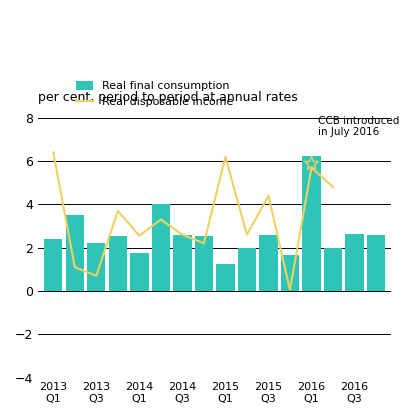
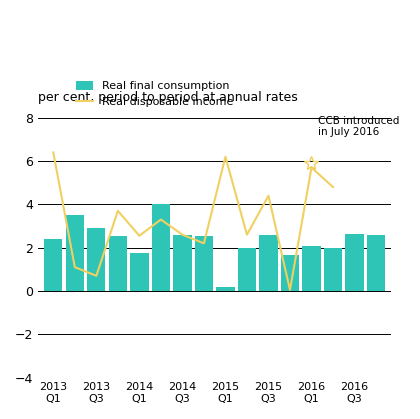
Real final consumption/2013 Q3: 2.20 -> 2.90
Real final consumption/2015 Q1: 1.25 -> 0.20
Real final consumption/2016 Q1: 6.25 -> 2.10
